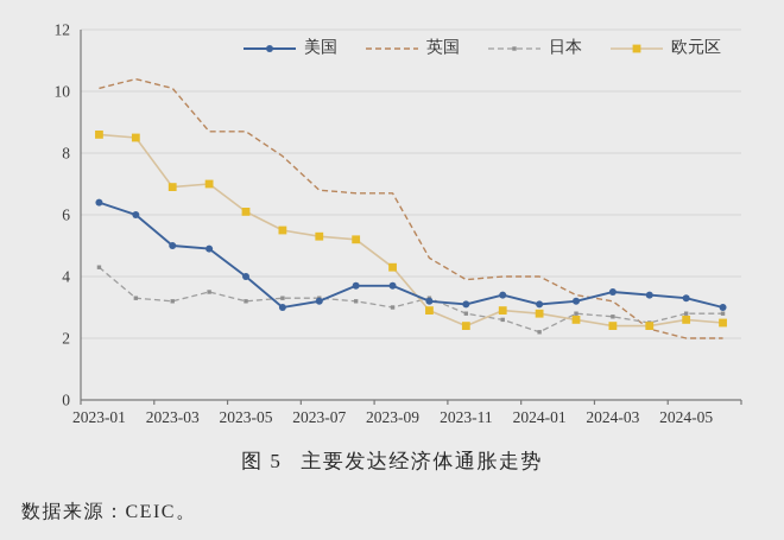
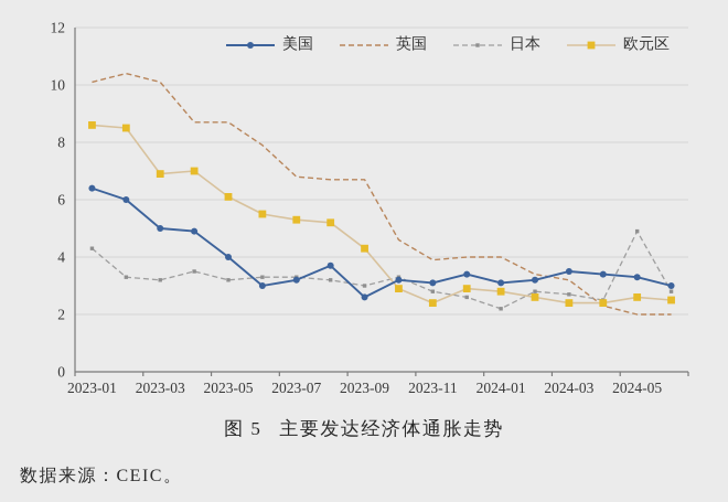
美国/2023-09: 3.7 -> 2.6
日本/2024-05: 2.8 -> 4.9
